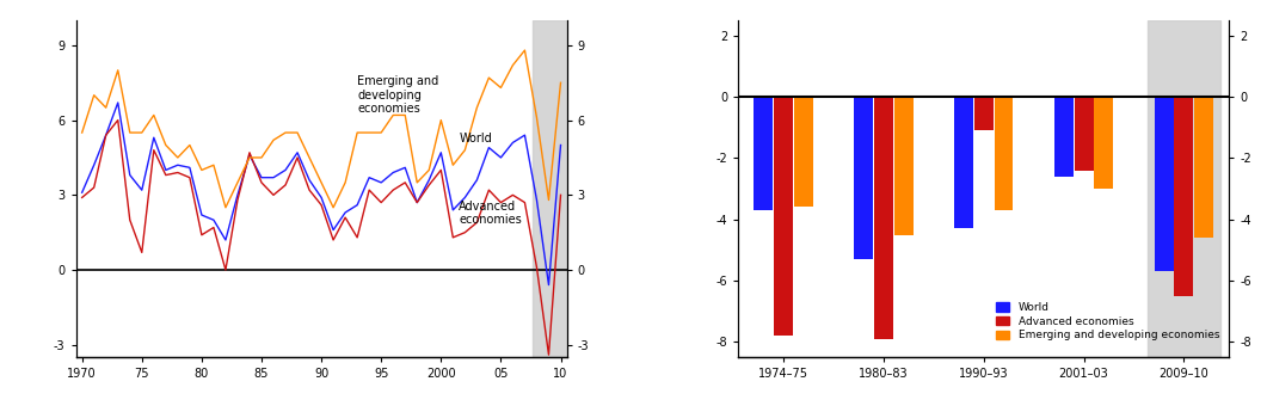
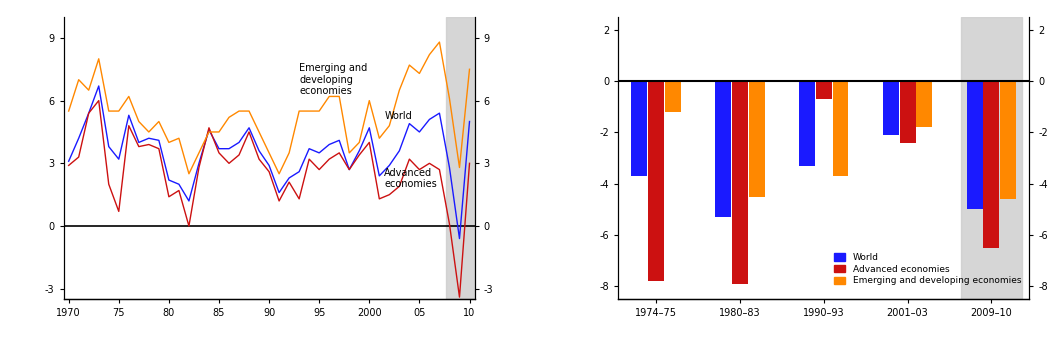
Emerging and developing economies/1974–75: -3.6 -> -1.2
World/1990–93: -4.3 -> -3.3
Advanced economies/1990–93: -1.1 -> -0.7
World/2001–03: -2.6 -> -2.1
Emerging and developing economies/2001–03: -3.0 -> -1.8
World/2009–10: -5.7 -> -5.0
